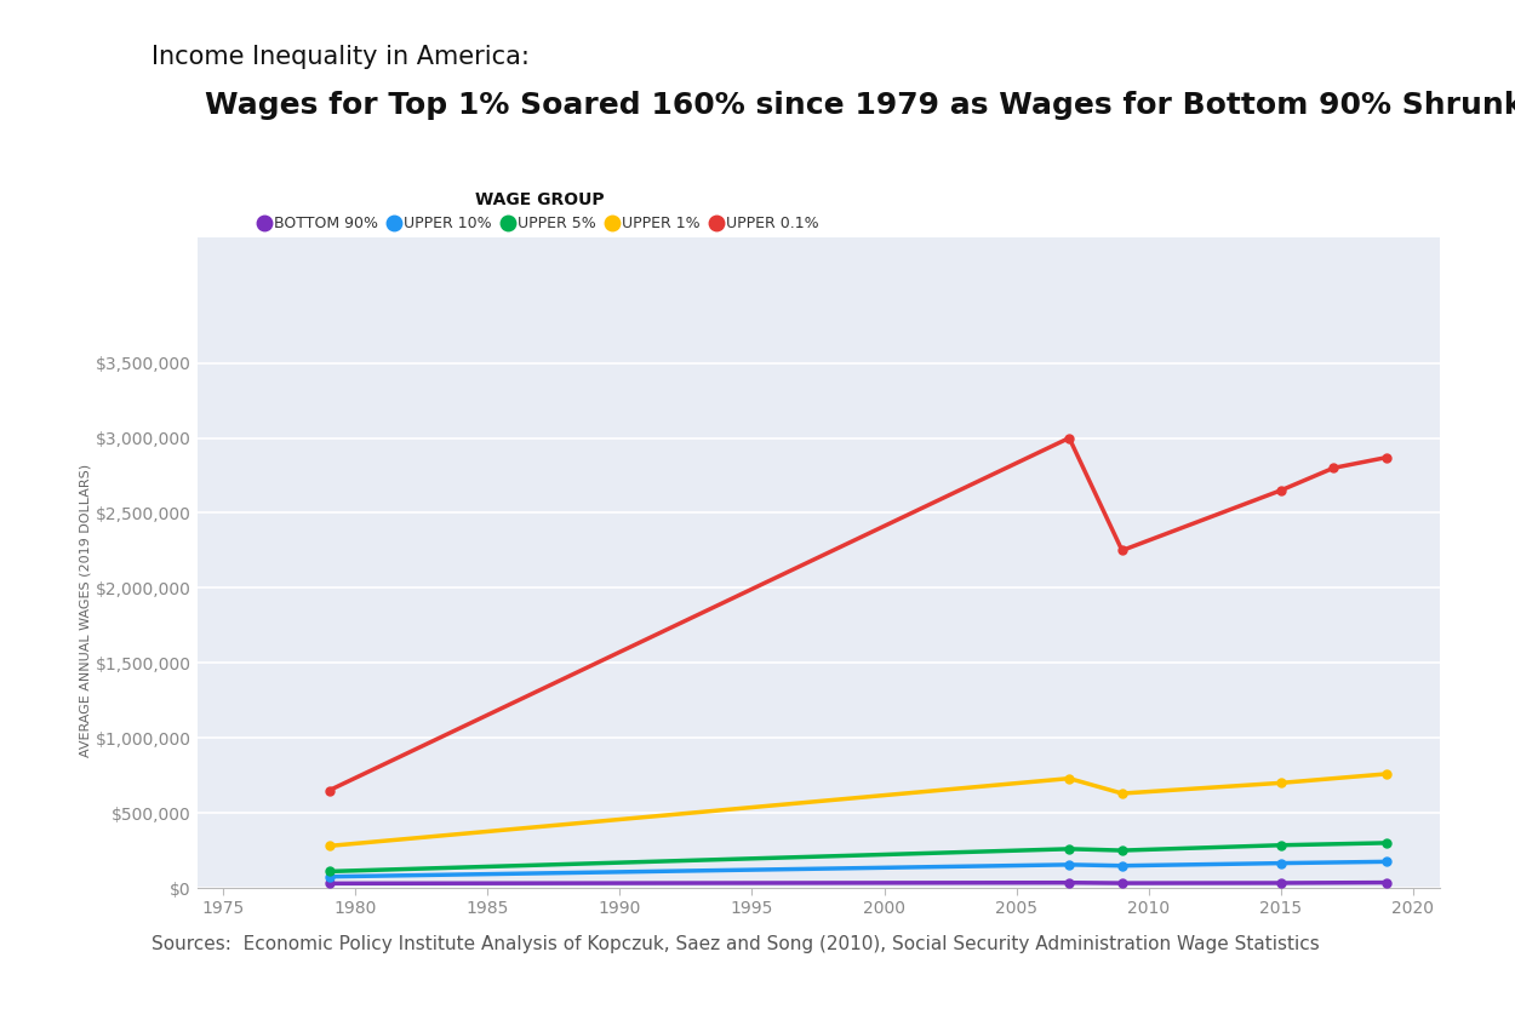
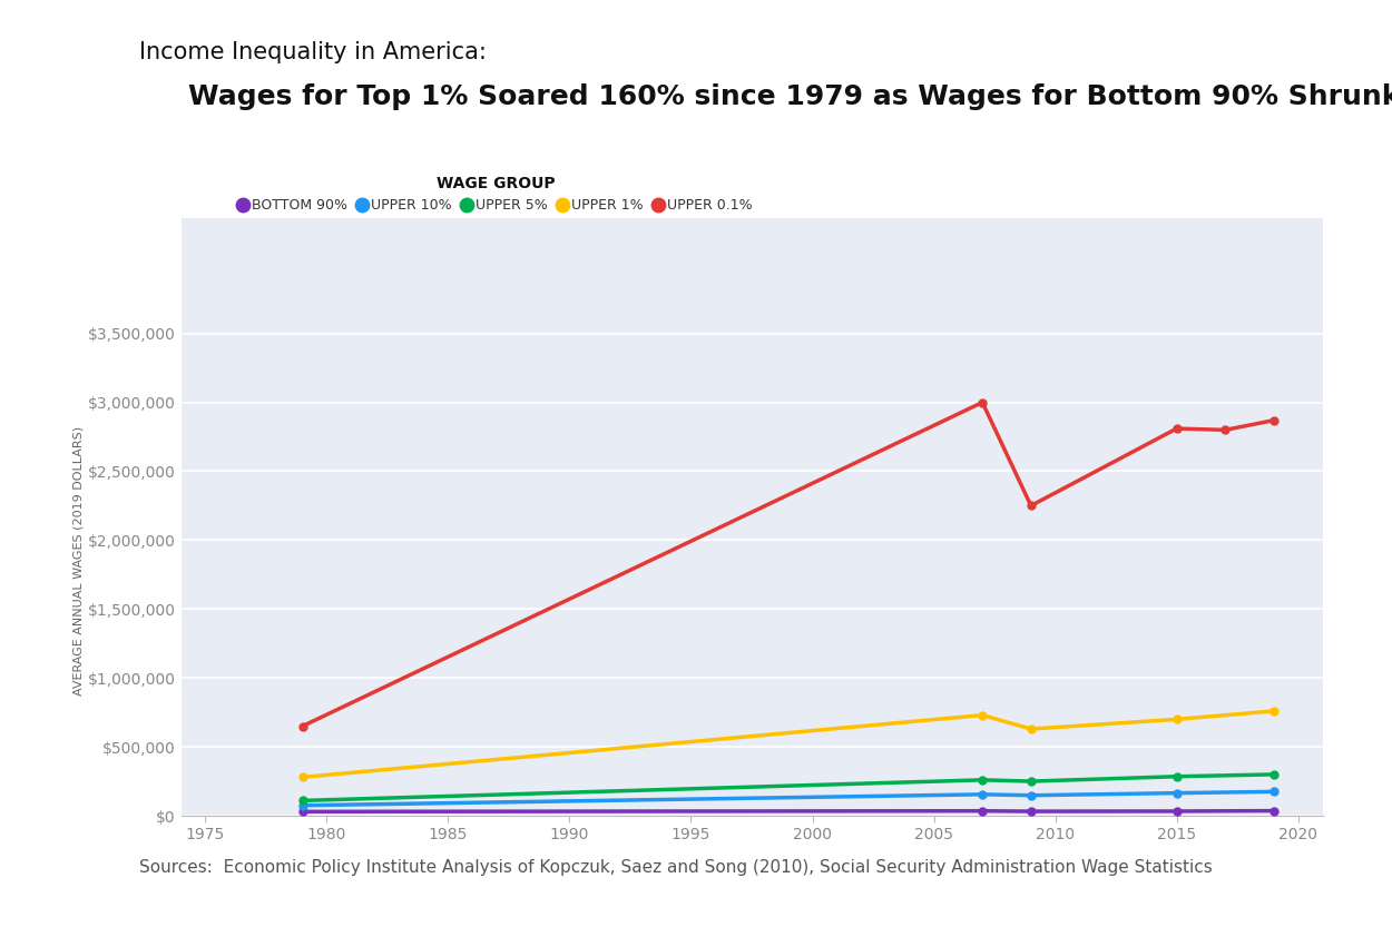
UPPER 0.1%/2015: $2,650,000 -> $2,810,000
